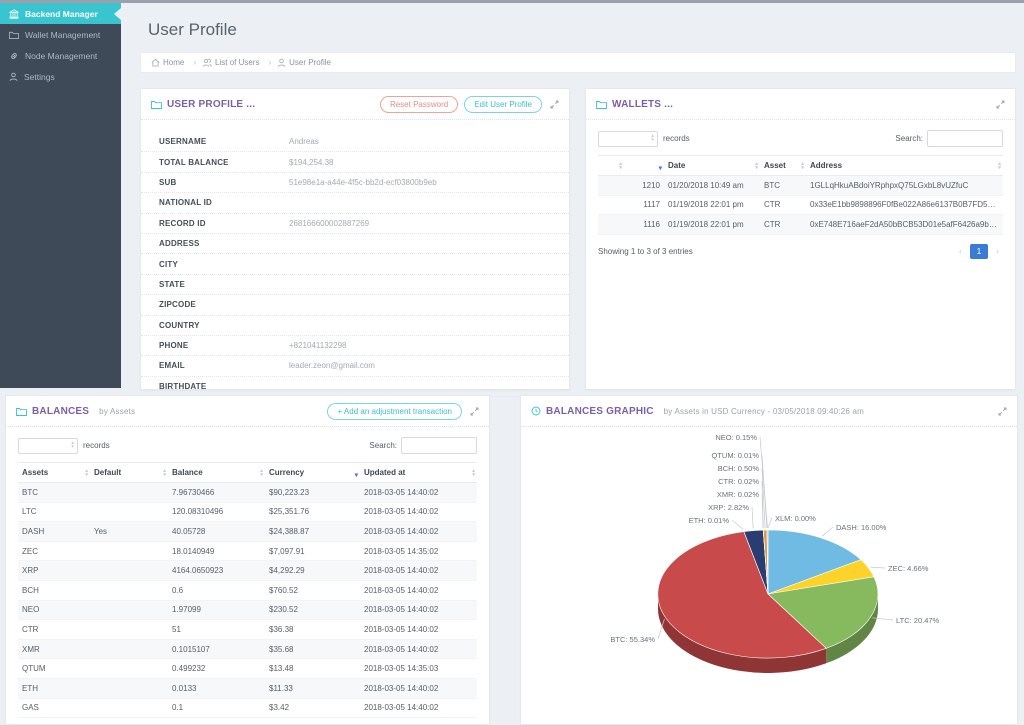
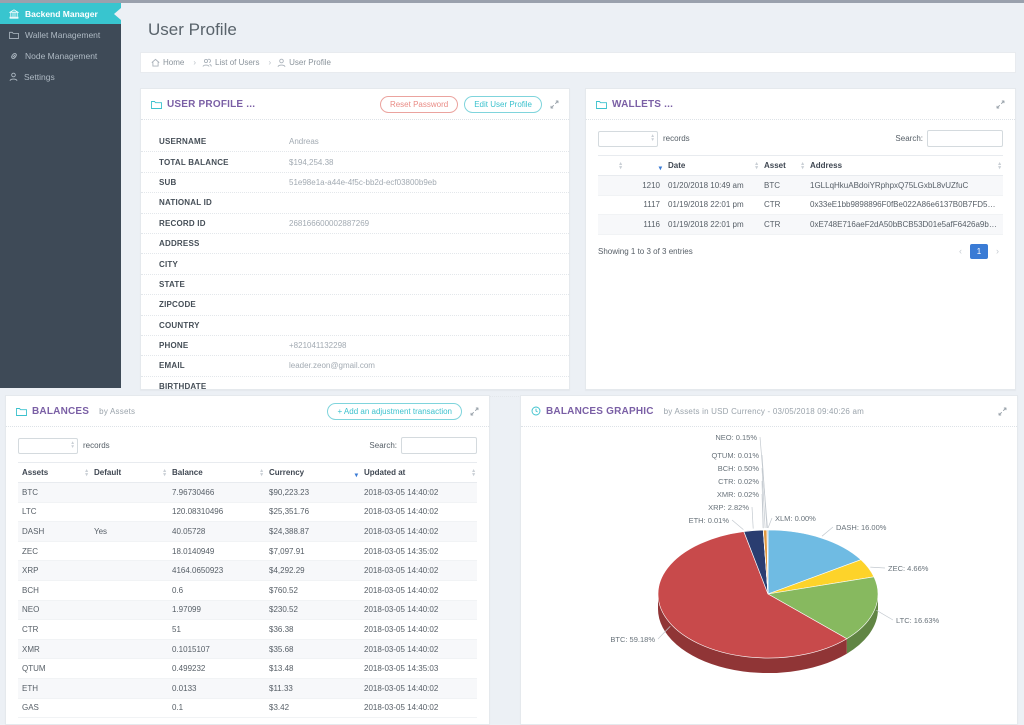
LTC: 20.47% -> 16.63%
BTC: 55.34% -> 59.18%
